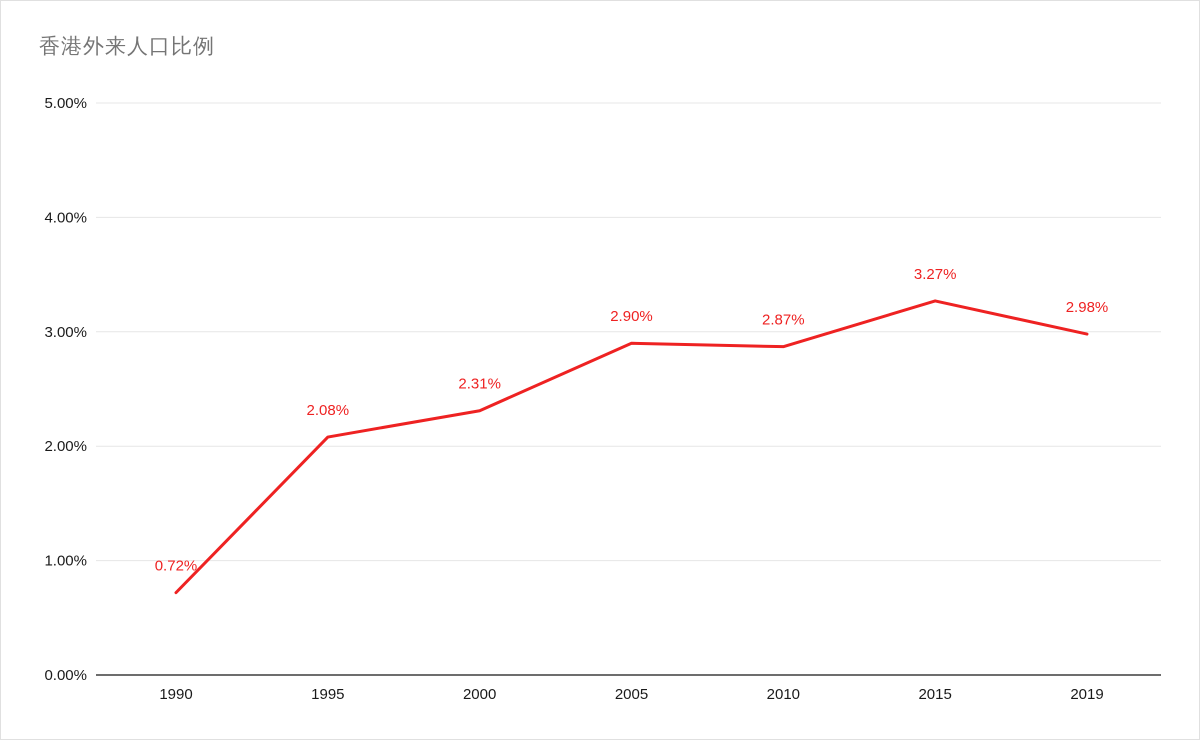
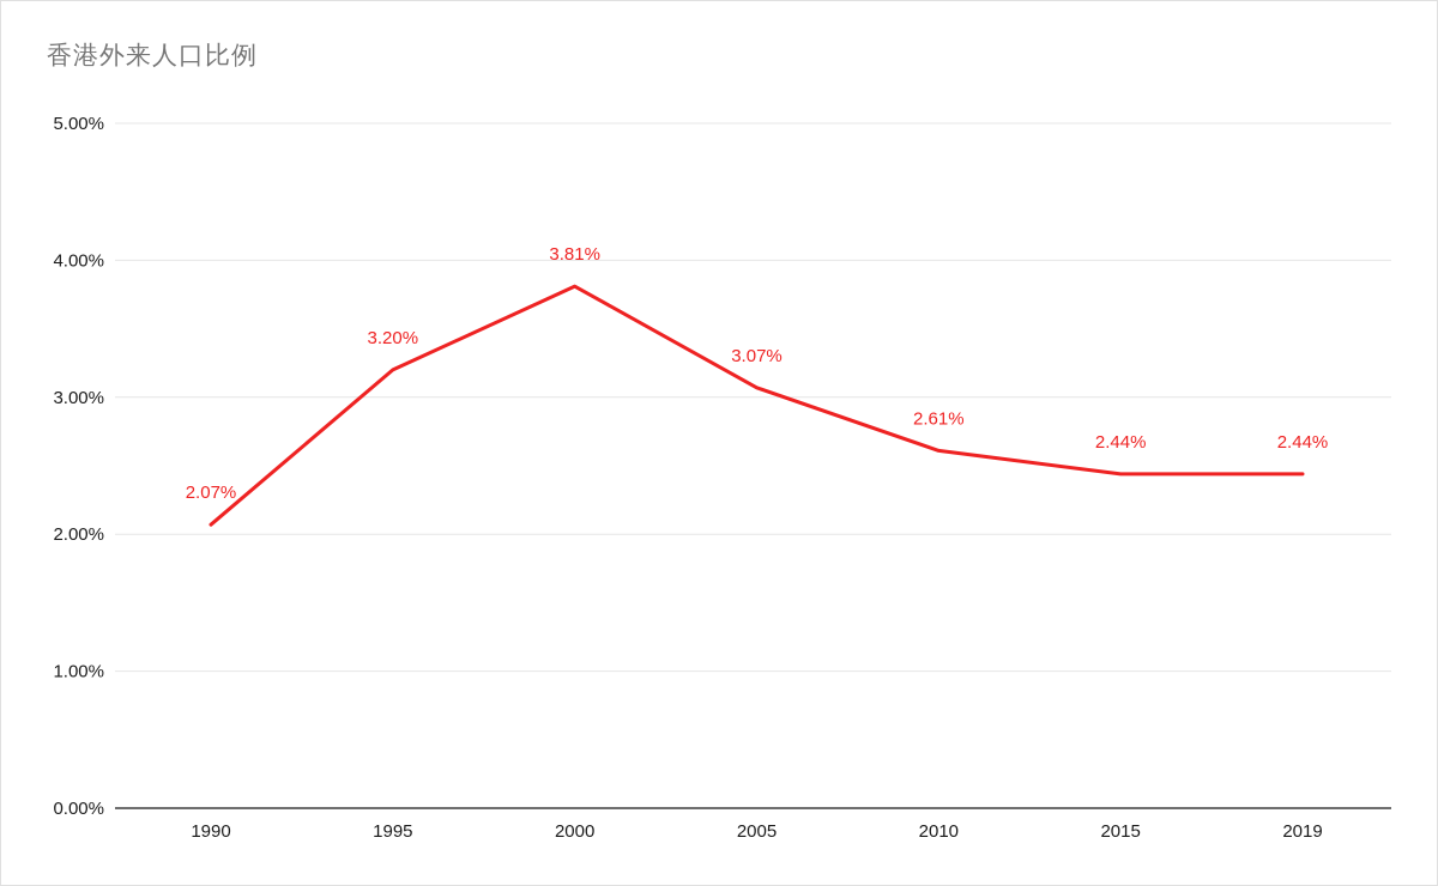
1990: 0.72% -> 2.07%
1995: 2.08% -> 3.20%
2000: 2.31% -> 3.81%
2005: 2.90% -> 3.07%
2010: 2.87% -> 2.61%
2015: 3.27% -> 2.44%
2019: 2.98% -> 2.44%
